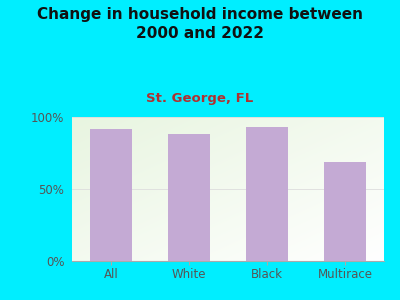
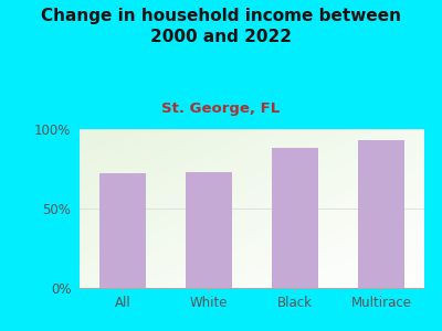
All: 92% -> 72%
White: 88% -> 73%
Black: 93% -> 88%
Multirace: 69% -> 93%
